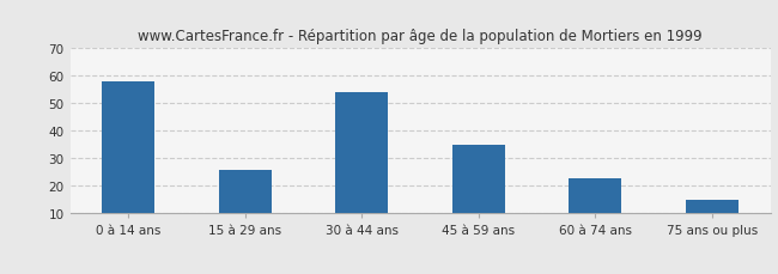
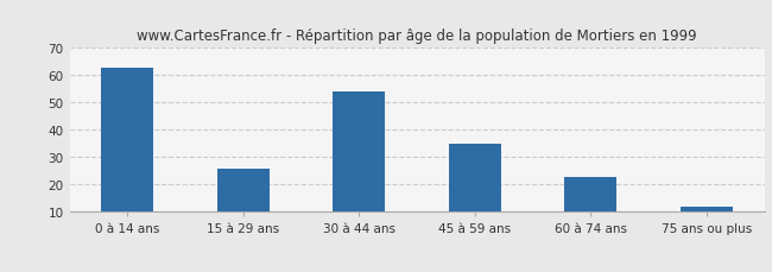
0 à 14 ans: 58 -> 63
75 ans ou plus: 15 -> 12
